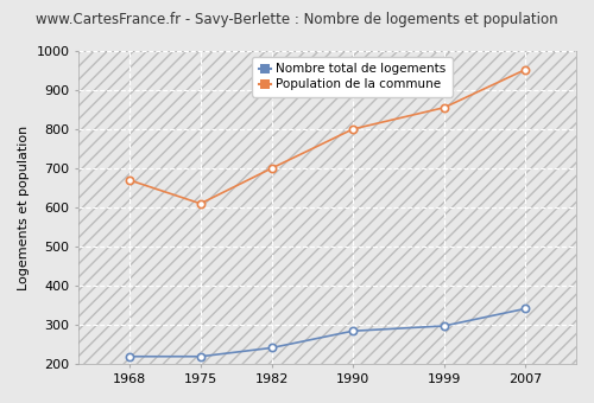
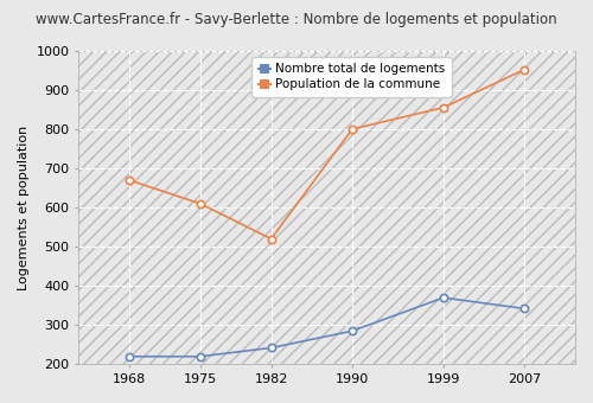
Population de la commune/1982: 700 -> 520
Nombre total de logements/1999: 298 -> 370
